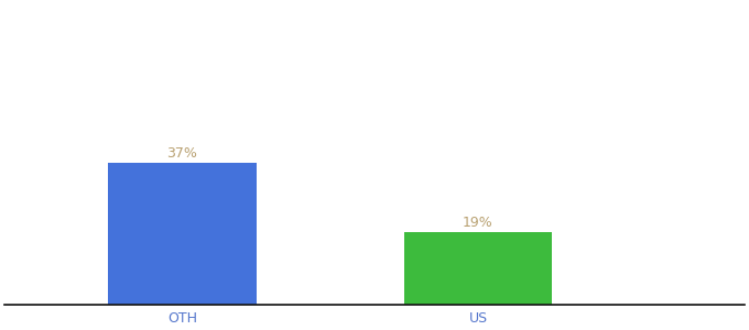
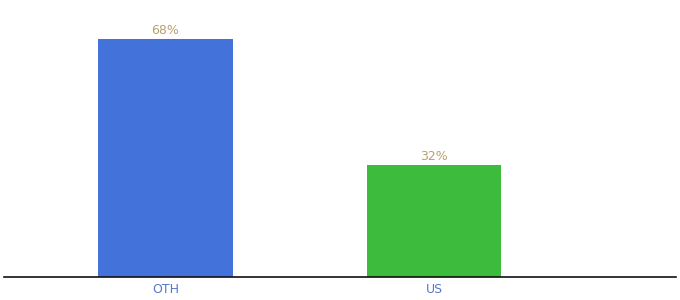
OTH: 37% -> 68%
US: 19% -> 32%
